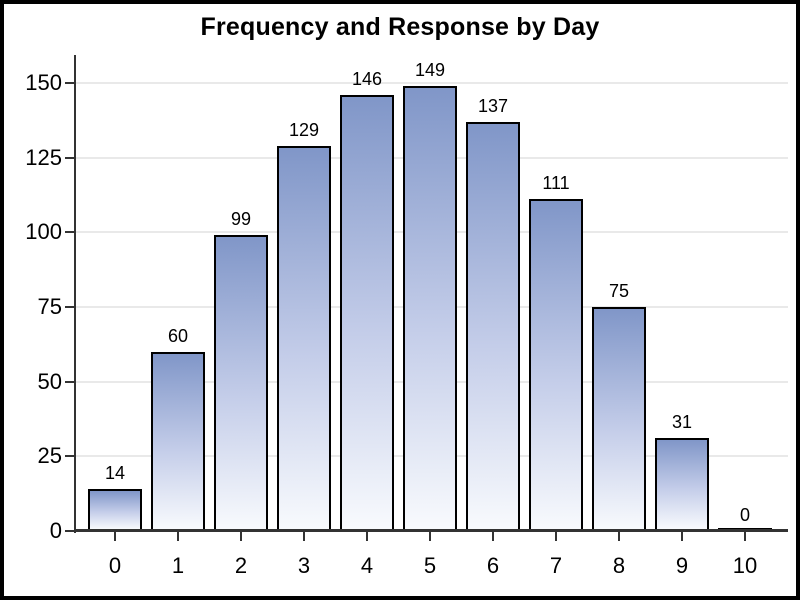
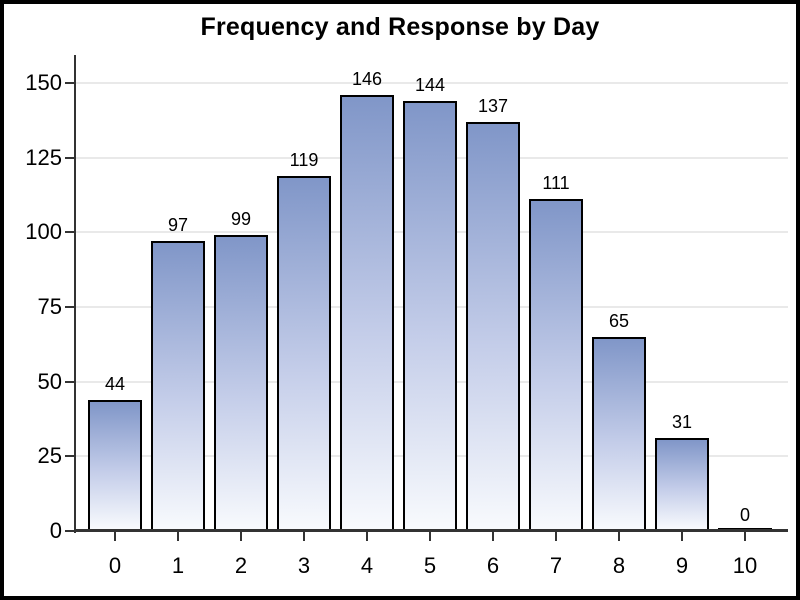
0: 14 -> 44
1: 60 -> 97
3: 129 -> 119
5: 149 -> 144
8: 75 -> 65
